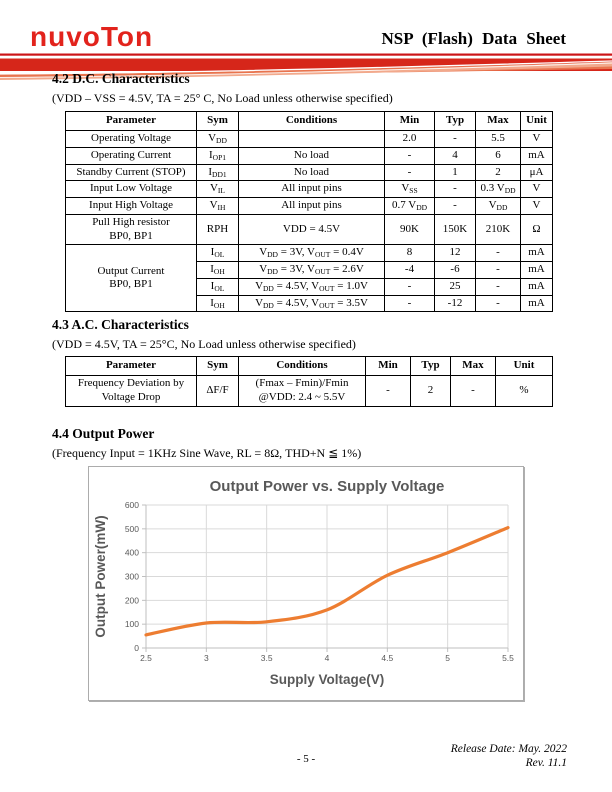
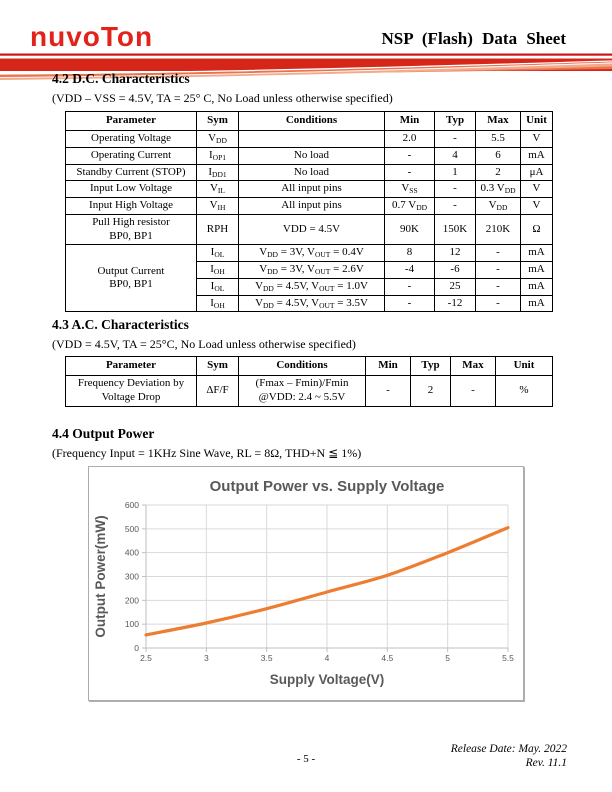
3.5: 110 -> 160
4: 160 -> 240
